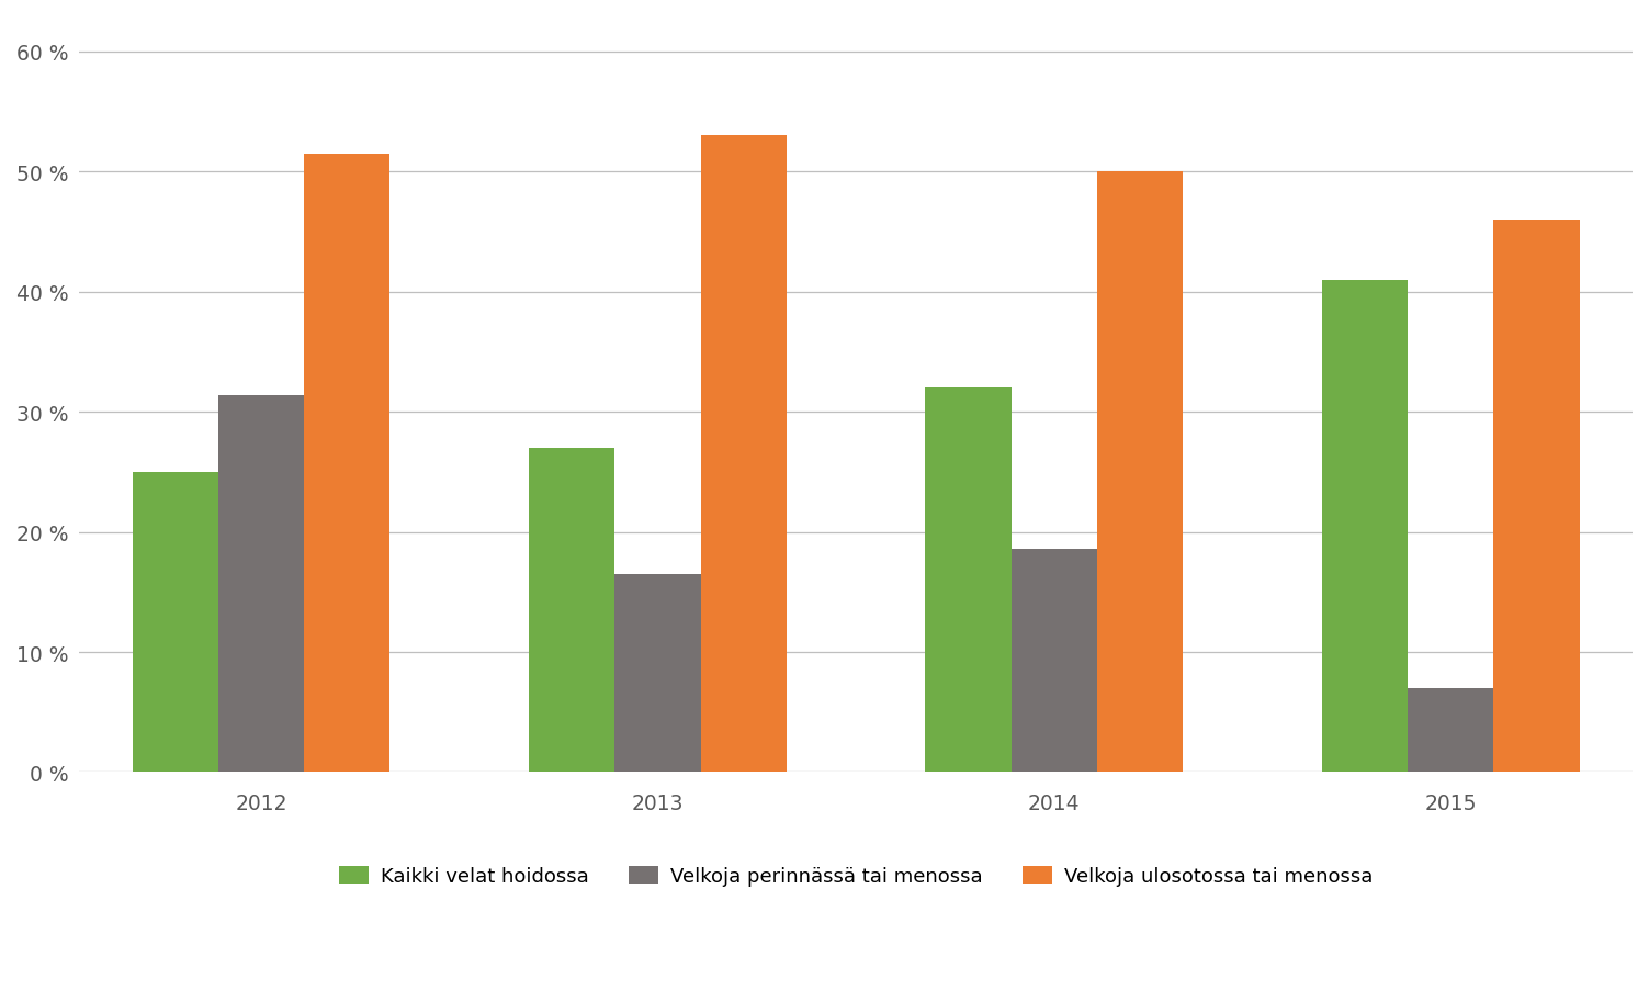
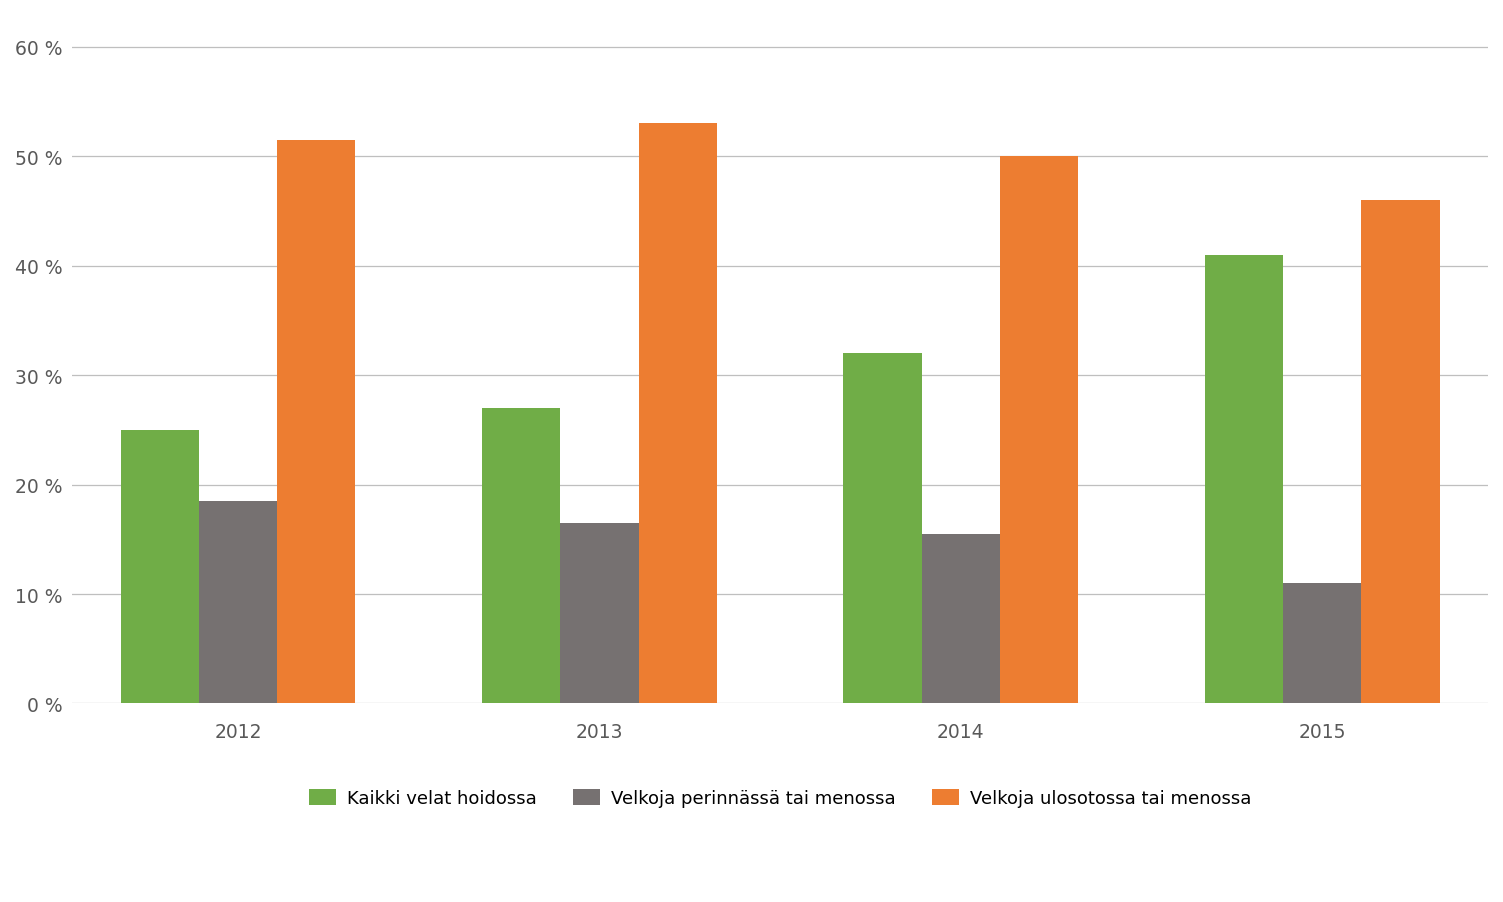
Velkoja perinnässä tai menossa/2012: 31.4 % -> 18.5 %
Velkoja perinnässä tai menossa/2014: 18.6 % -> 15.5 %
Velkoja perinnässä tai menossa/2015: 7.0 % -> 11.0 %
